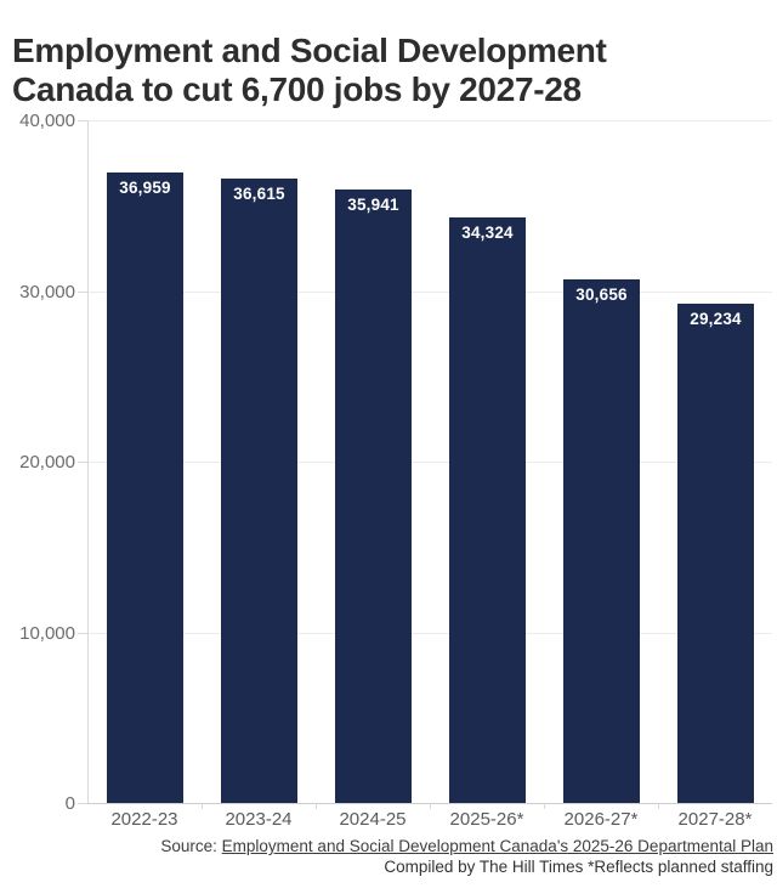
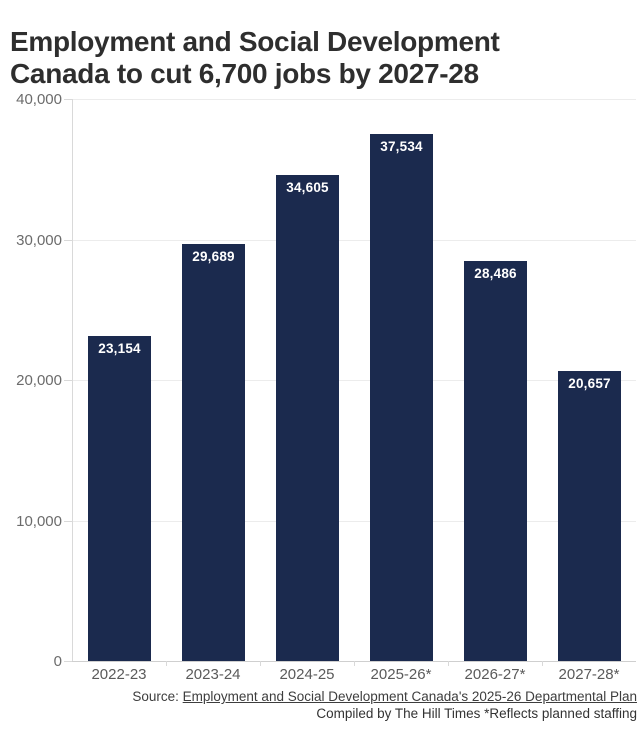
2022-23: 36,959 -> 23,154
2023-24: 36,615 -> 29,689
2024-25: 35,941 -> 34,605
2025-26*: 34,324 -> 37,534
2026-27*: 30,656 -> 28,486
2027-28*: 29,234 -> 20,657
